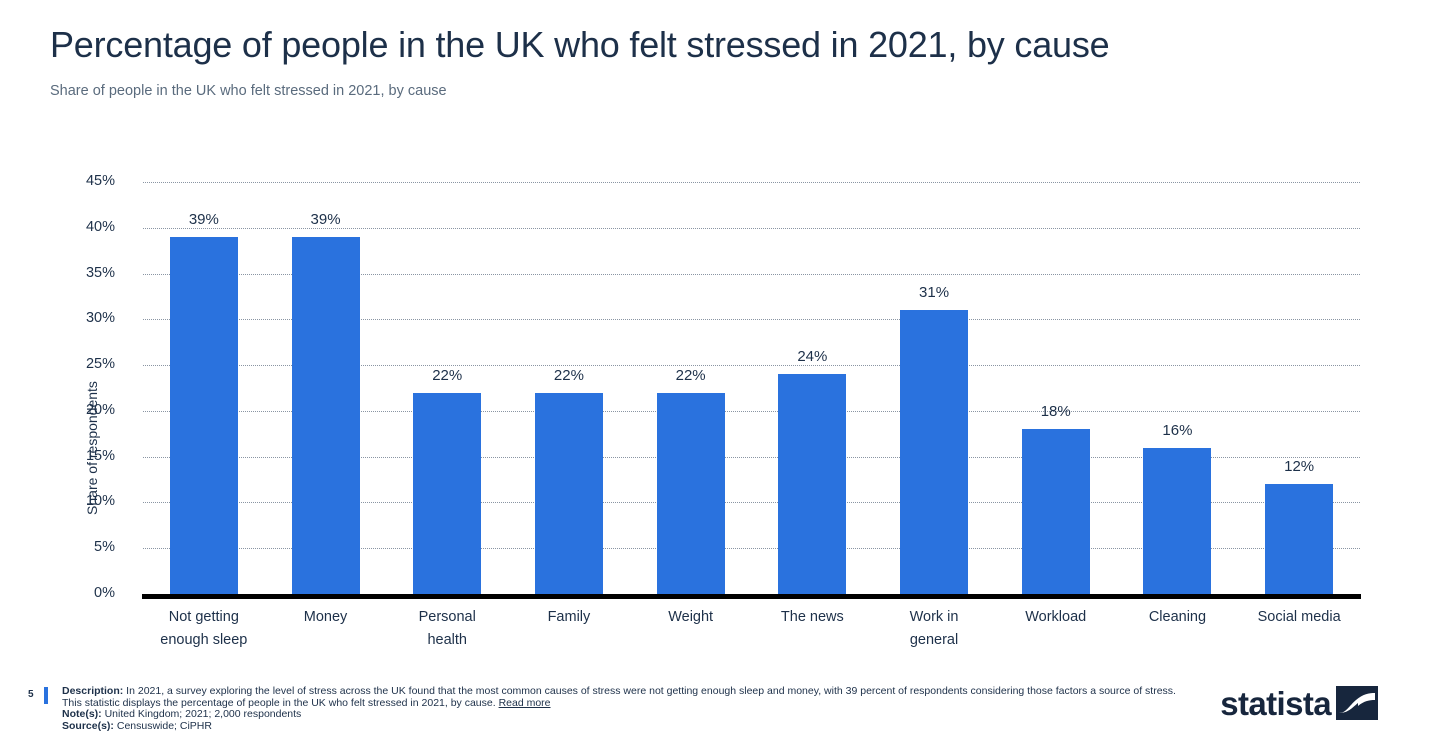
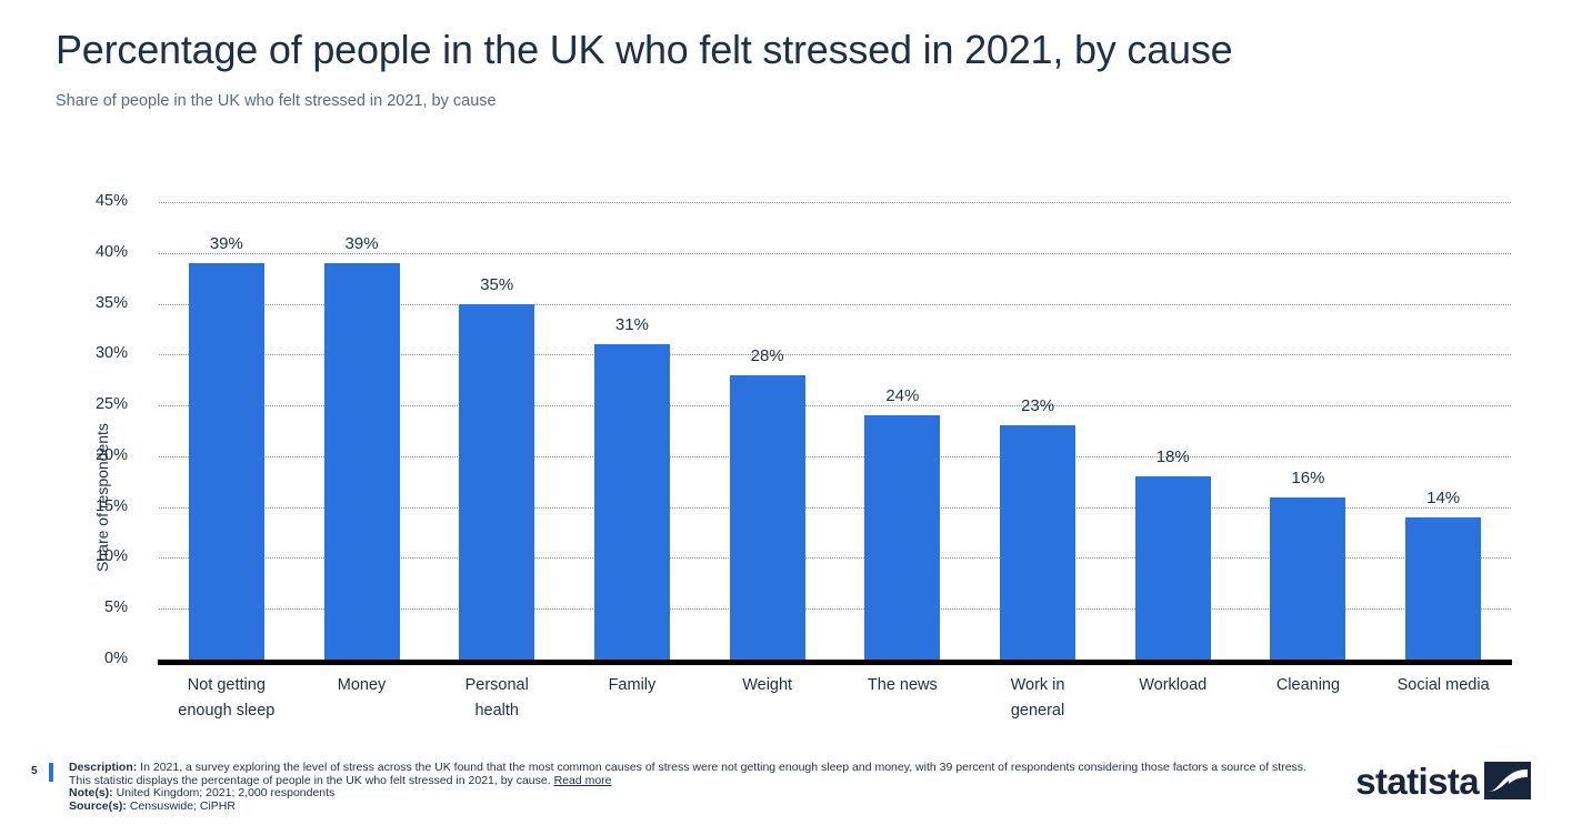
Personal health: 22% -> 35%
Family: 22% -> 31%
Weight: 22% -> 28%
Work in general: 31% -> 23%
Social media: 12% -> 14%
